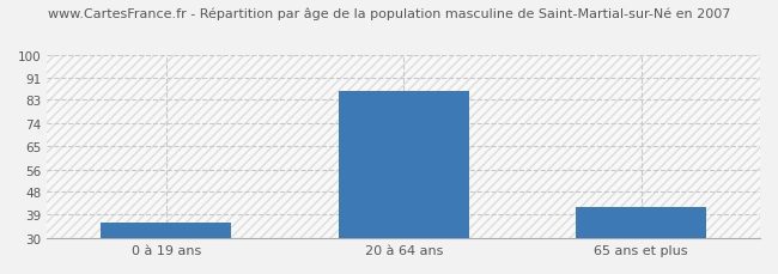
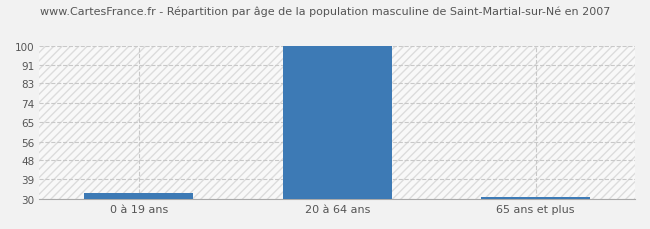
0 à 19 ans: 36 -> 33
20 à 64 ans: 86 -> 100
65 ans et plus: 42 -> 31
